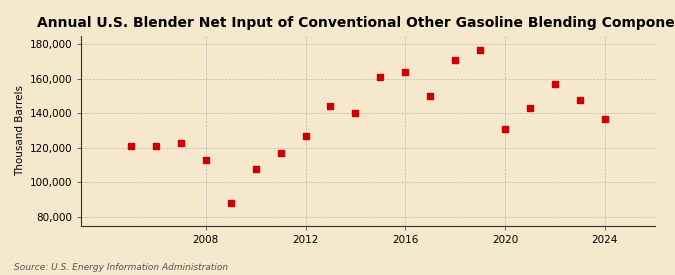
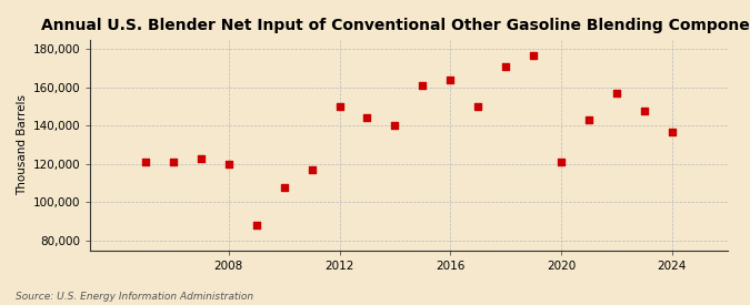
2008: 113,000 -> 120,000
2012: 127,000 -> 150,000
2020: 131,000 -> 121,000
